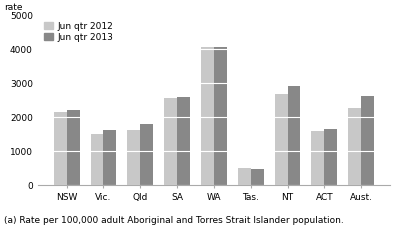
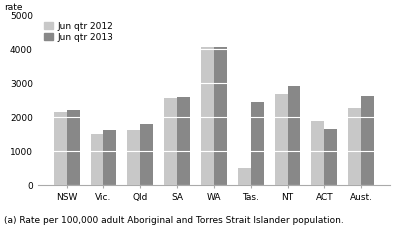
Jun qtr 2013/Tas.: 490 -> 2450
Jun qtr 2012/ACT: 1600 -> 1900
